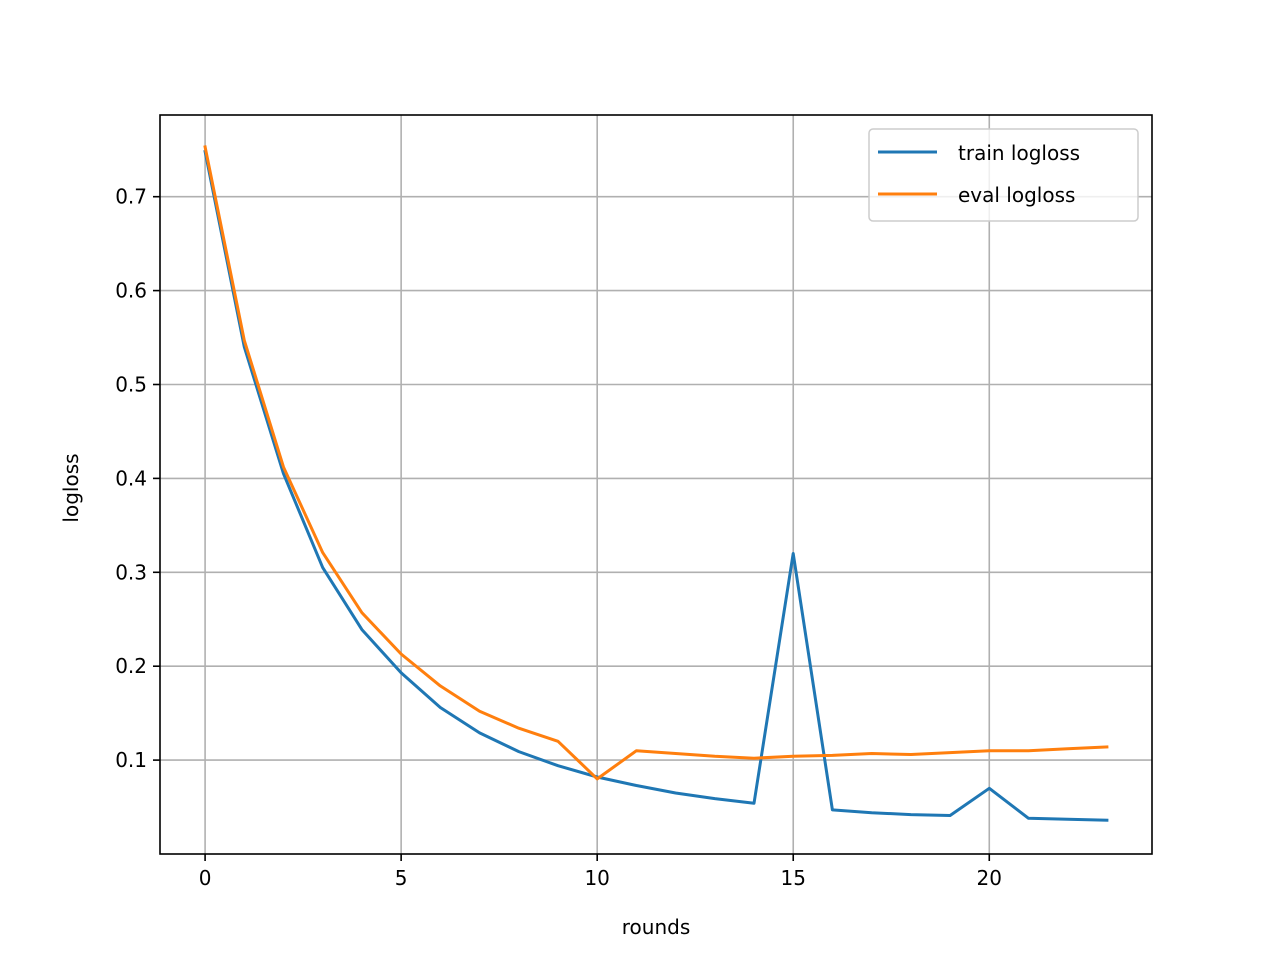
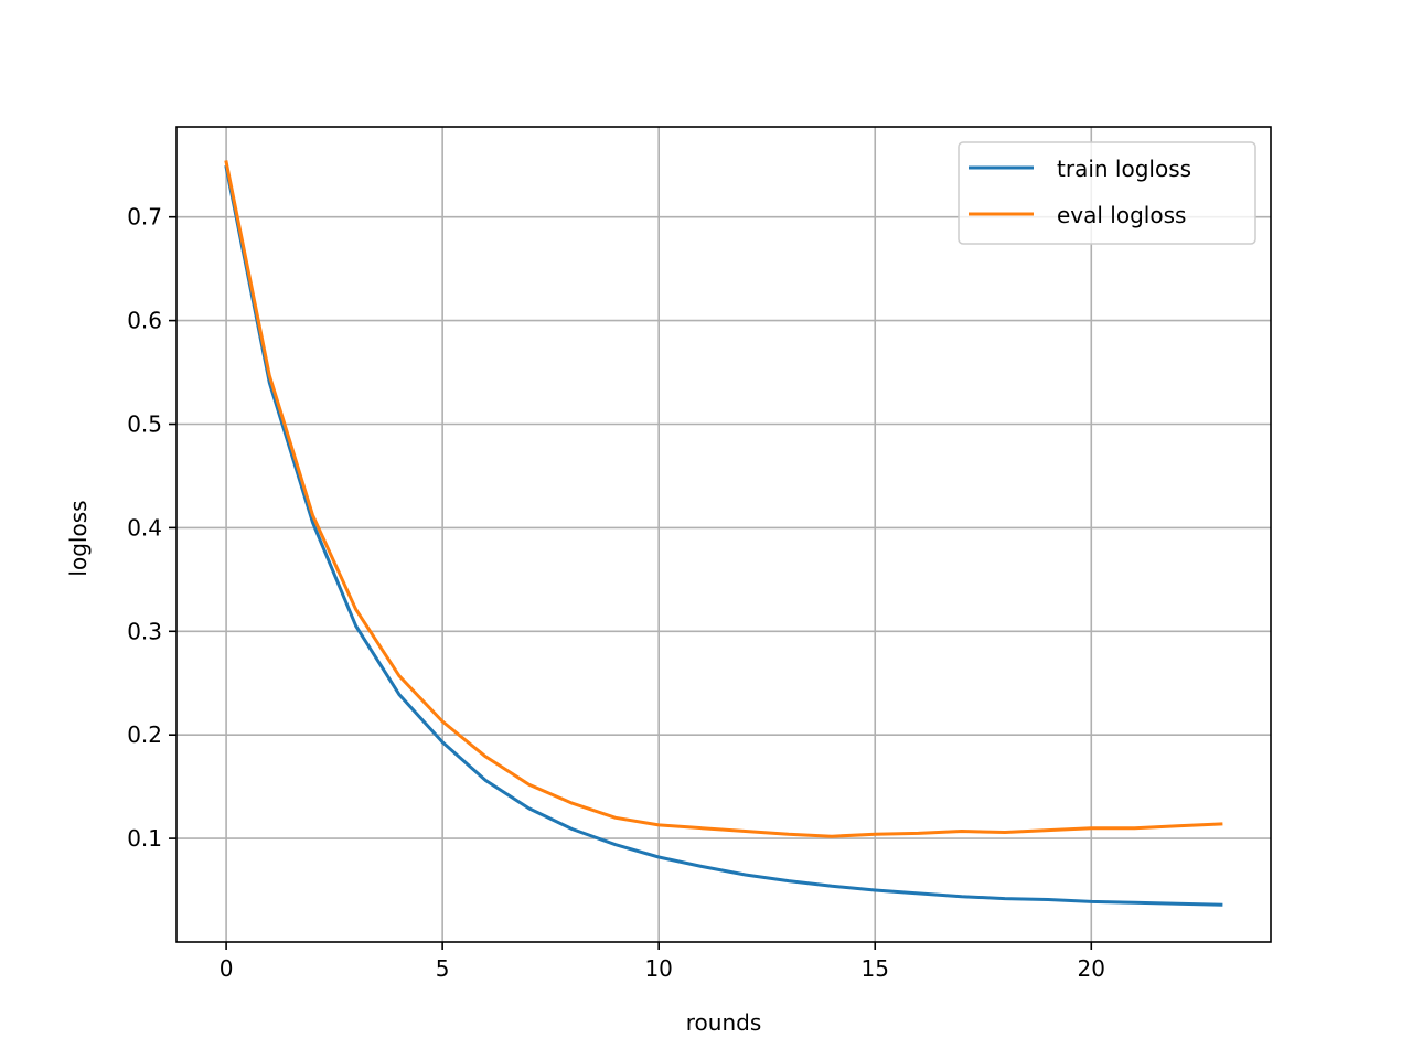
eval logloss/10: 0.08 -> 0.11
train logloss/15: 0.32 -> 0.05
train logloss/20: 0.07 -> 0.04
